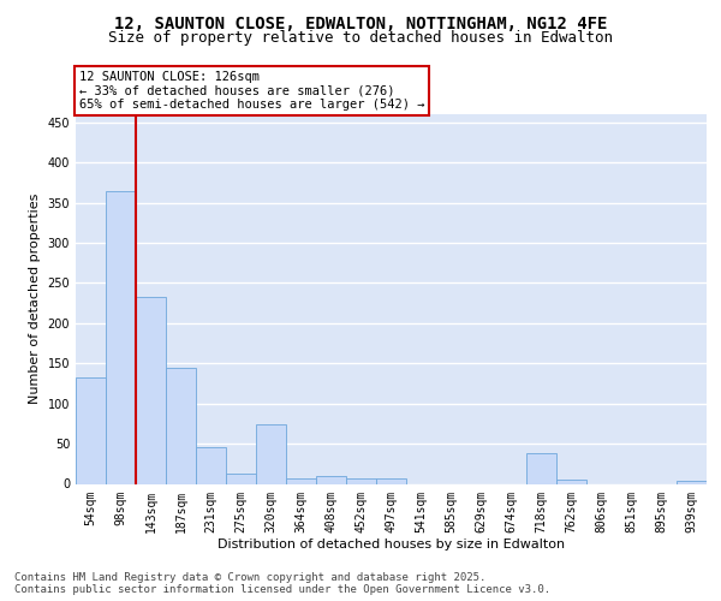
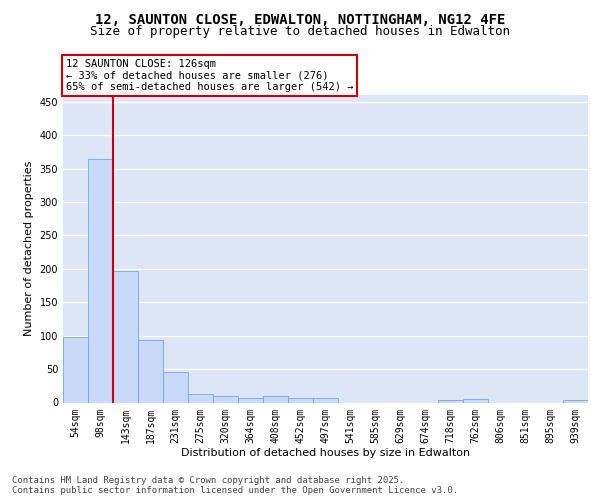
54sqm: 132 -> 98
143sqm: 232 -> 196
187sqm: 144 -> 93
320sqm: 74 -> 10
718sqm: 38 -> 4
